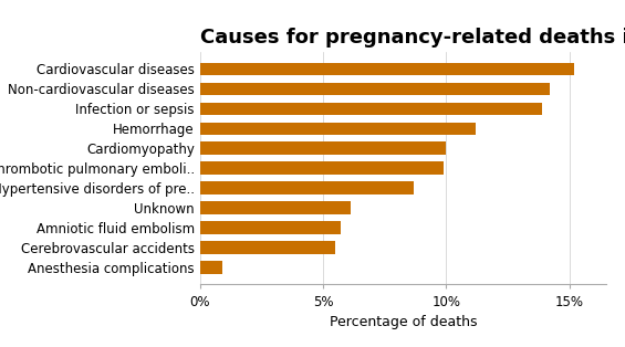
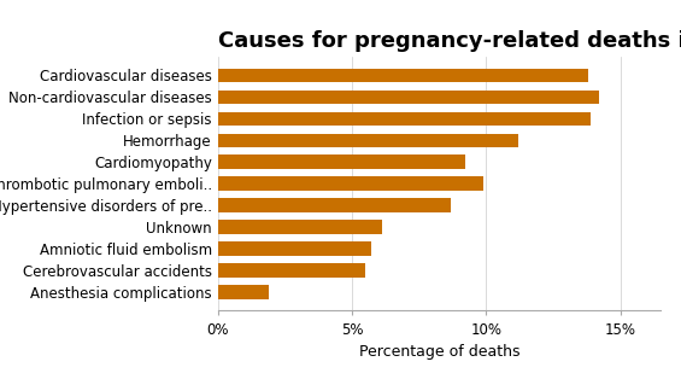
Cardiovascular diseases: 15.2% -> 13.8%
Cardiomyopathy: 10.0% -> 9.2%
Anesthesia complications: 0.9% -> 1.9%
